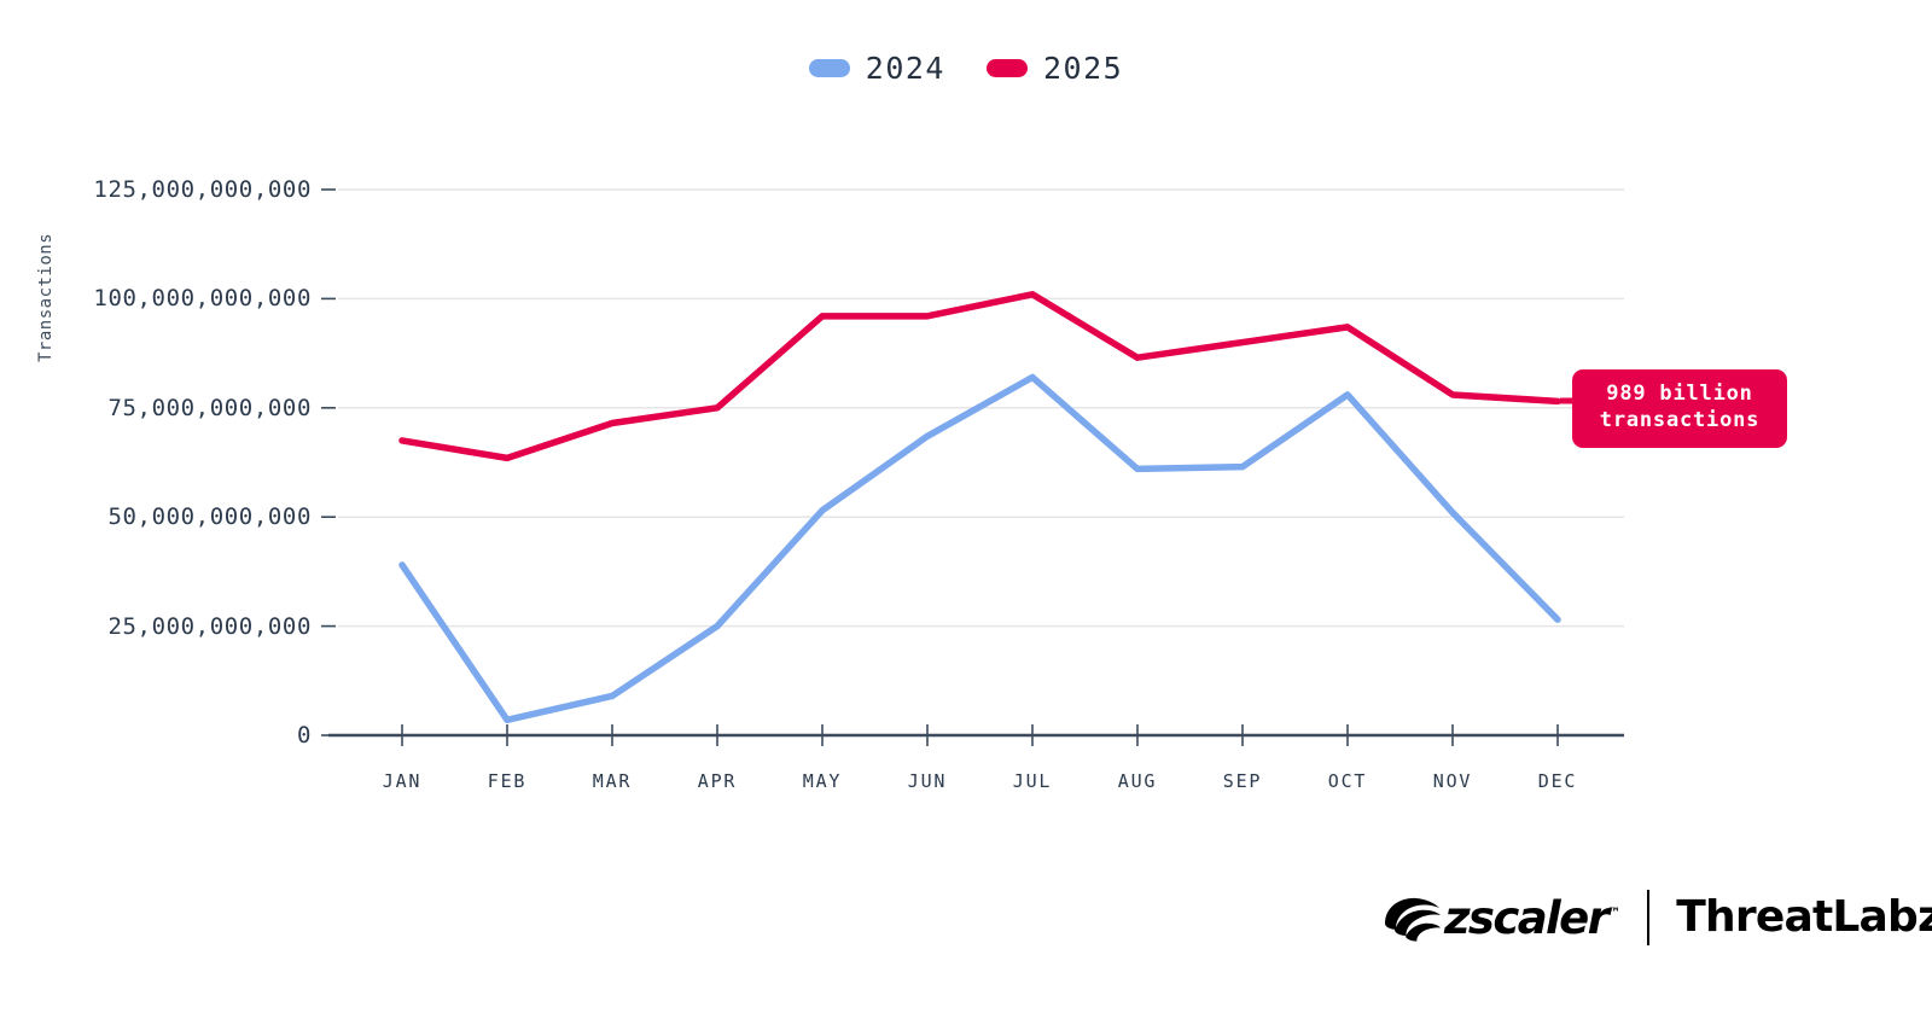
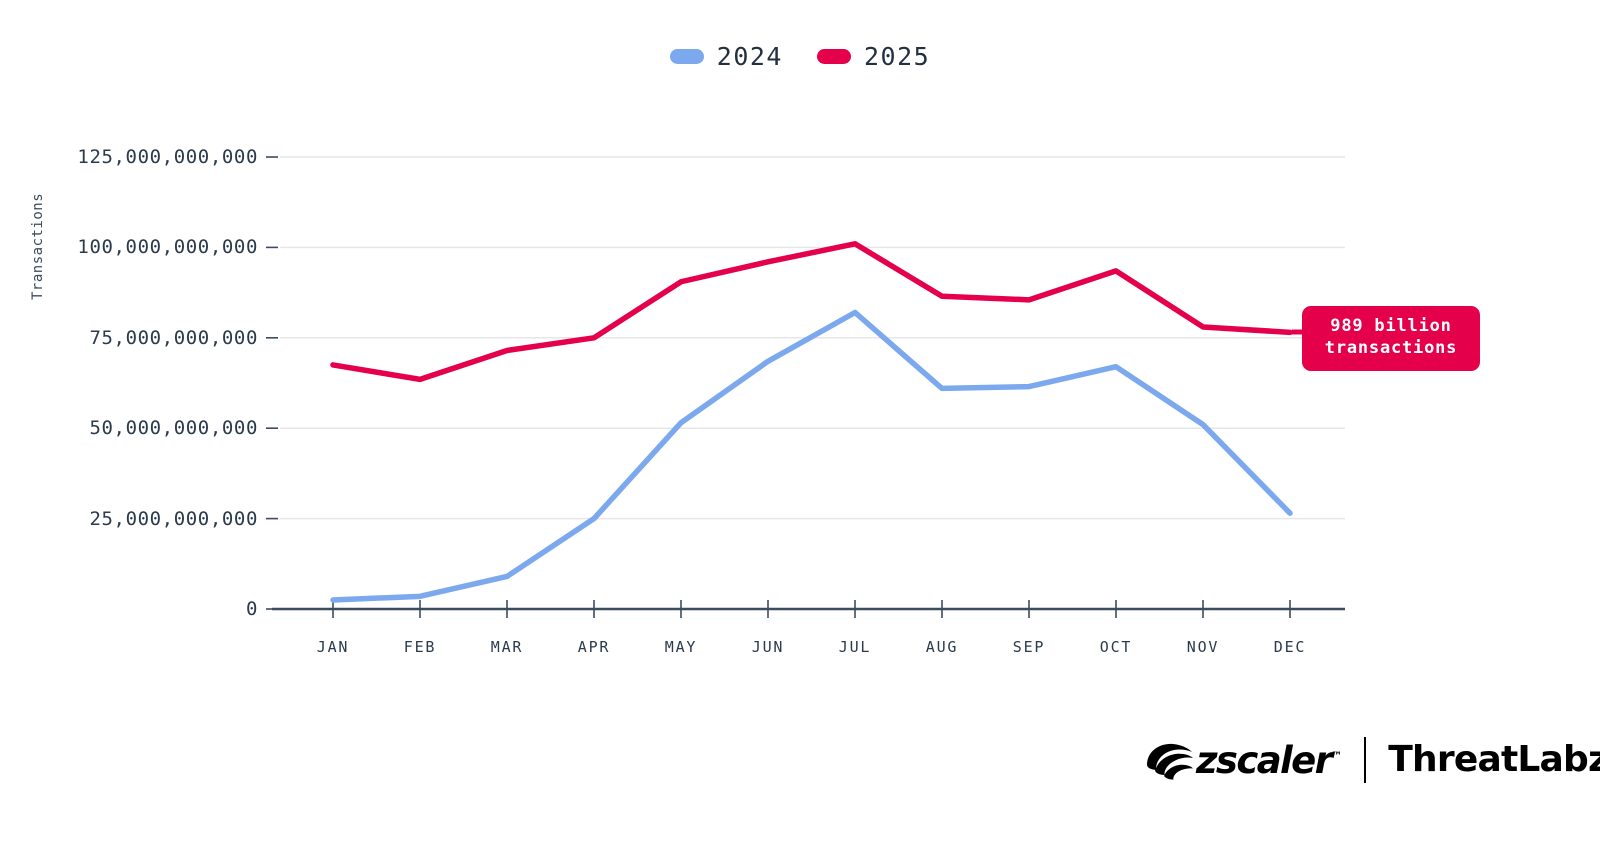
2024/JAN: 39000000000 -> 2000000000
2025/MAY: 96000000000 -> 90000000000
2025/SEP: 90000000000 -> 86000000000
2024/OCT: 78000000000 -> 67000000000
